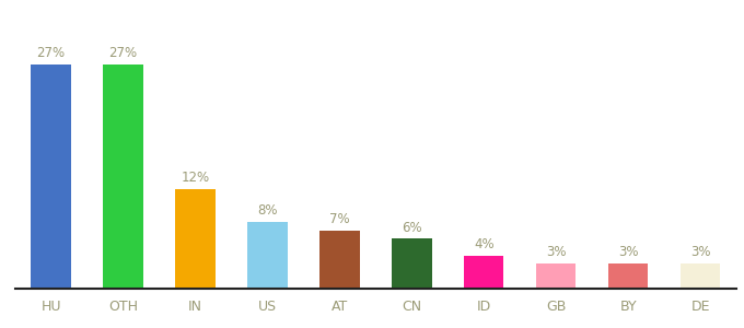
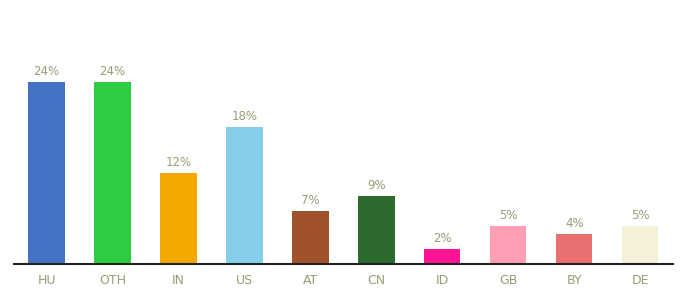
HU: 27% -> 24%
OTH: 27% -> 24%
US: 8% -> 18%
CN: 6% -> 9%
ID: 4% -> 2%
GB: 3% -> 5%
BY: 3% -> 4%
DE: 3% -> 5%
